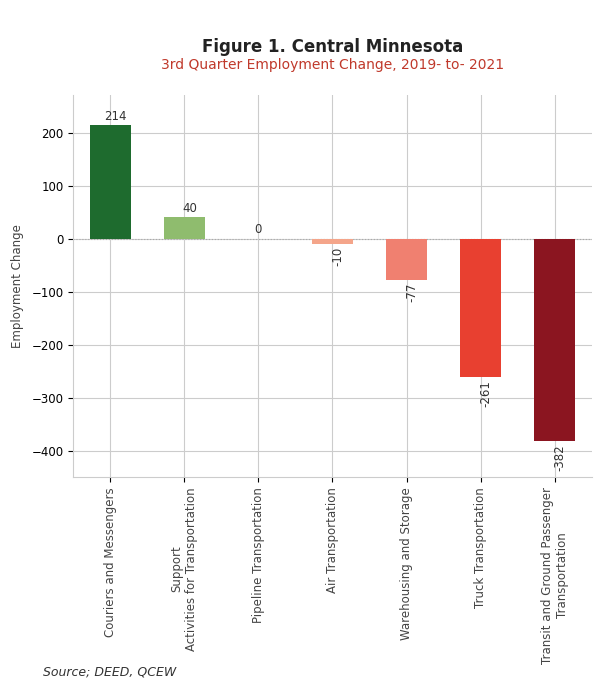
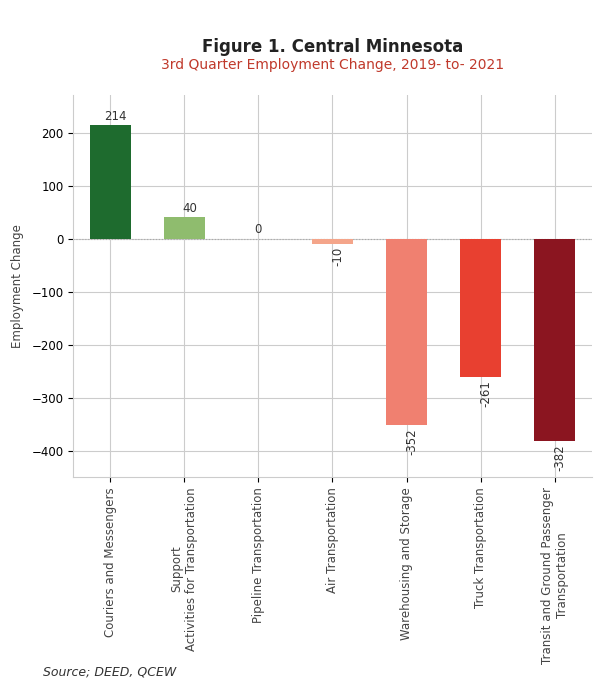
Warehousing and Storage: -77 -> -352
